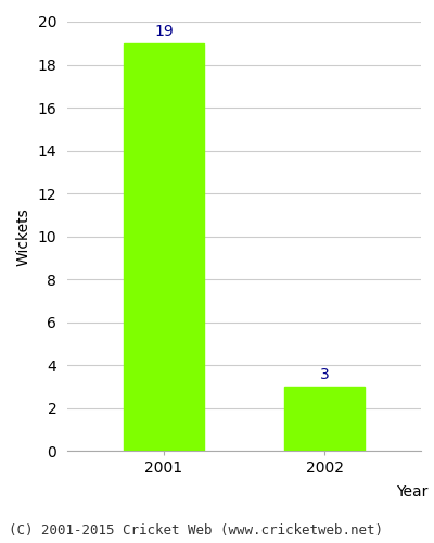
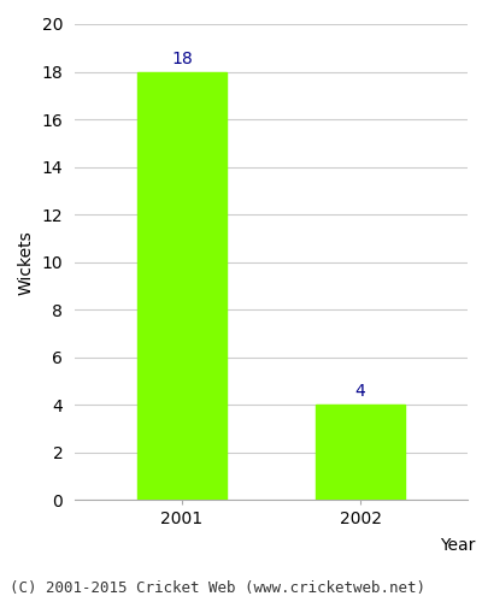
2001: 19 -> 18
2002: 3 -> 4
